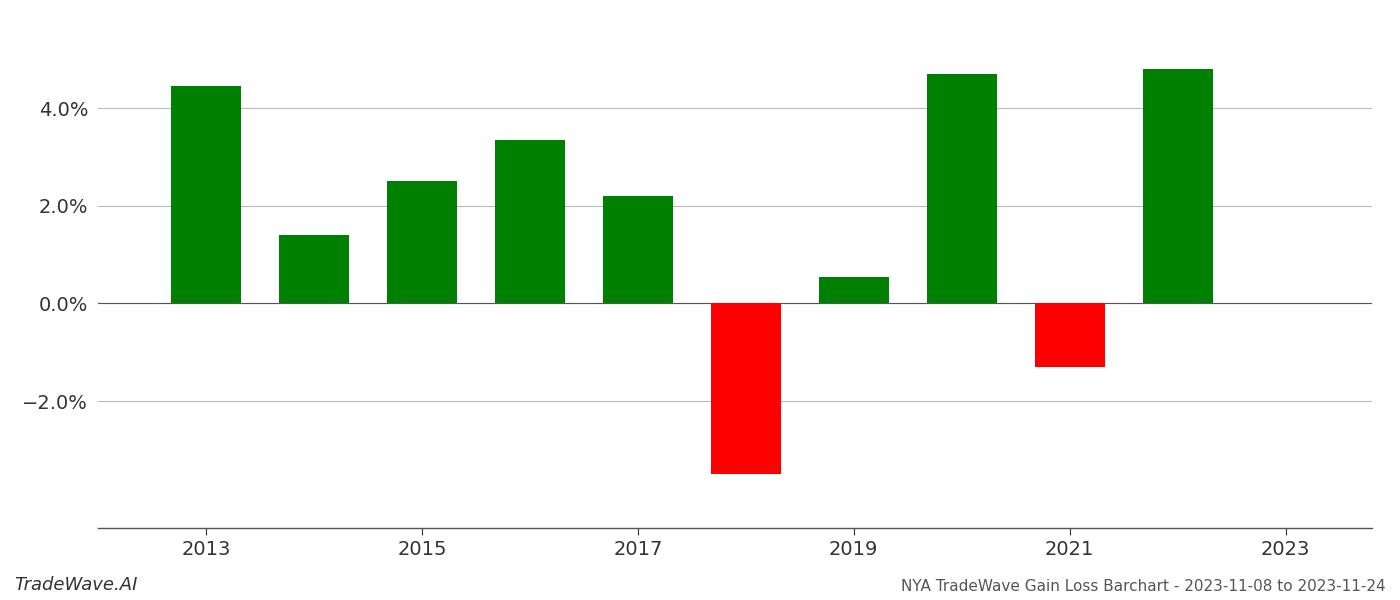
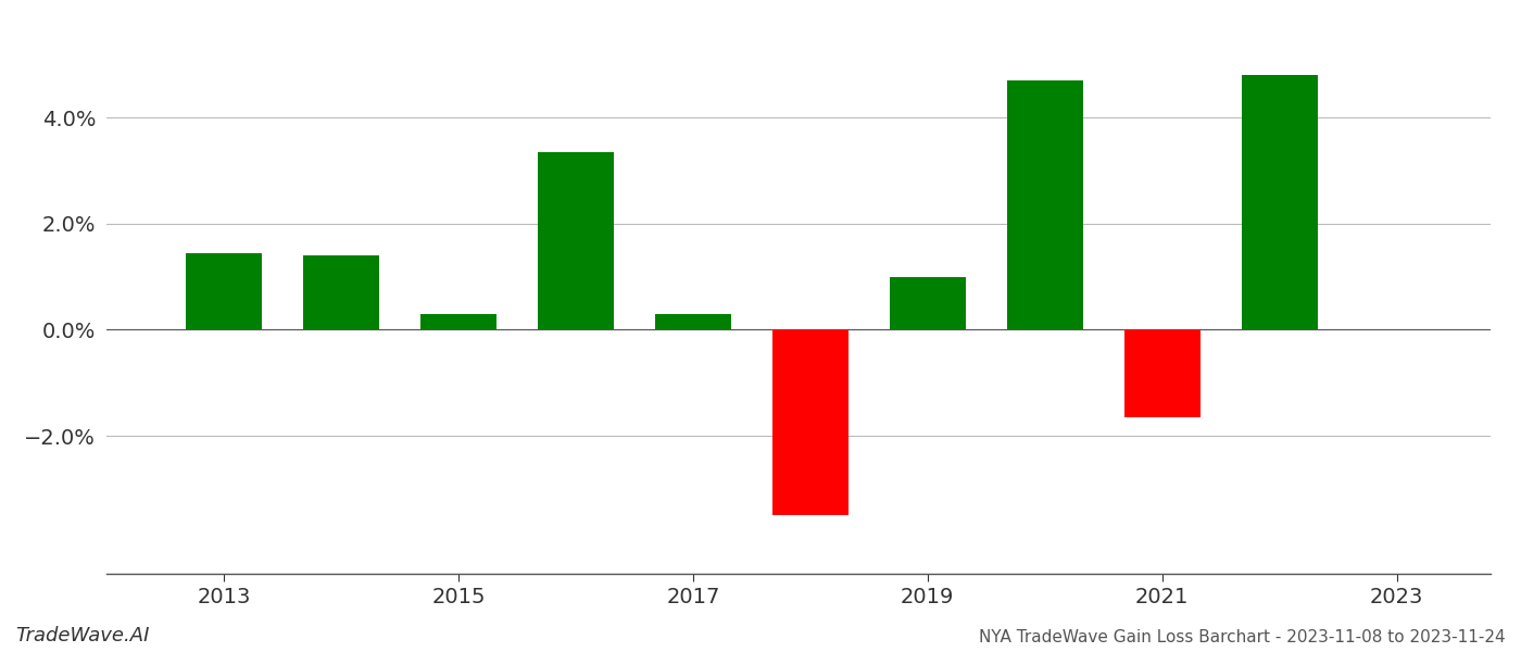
2013: 4.45% -> 1.45%
2015: 2.50% -> 0.30%
2017: 2.20% -> 0.30%
2019: 0.55% -> 1.00%
2021: -1.30% -> -1.65%
